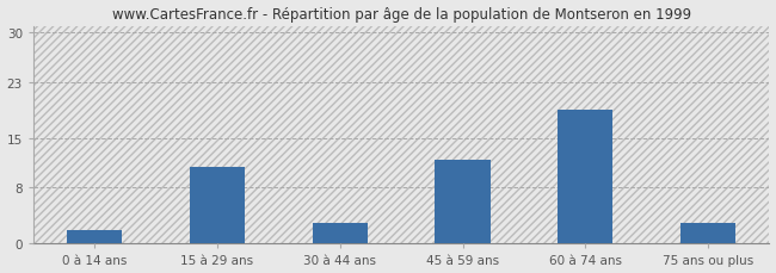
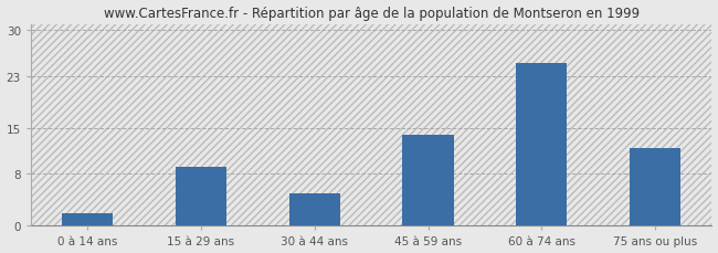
15 à 29 ans: 11 -> 9
30 à 44 ans: 3 -> 5
45 à 59 ans: 12 -> 14
60 à 74 ans: 19 -> 25
75 ans ou plus: 3 -> 12
